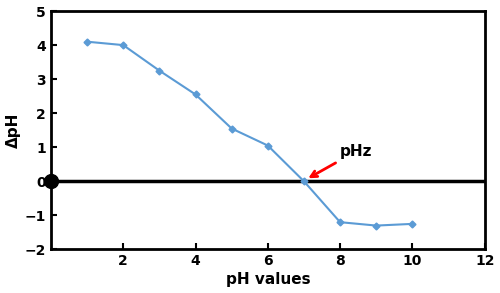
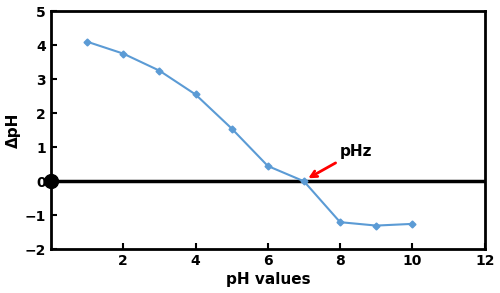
2: 4.00 -> 3.75
6: 1.05 -> 0.45
